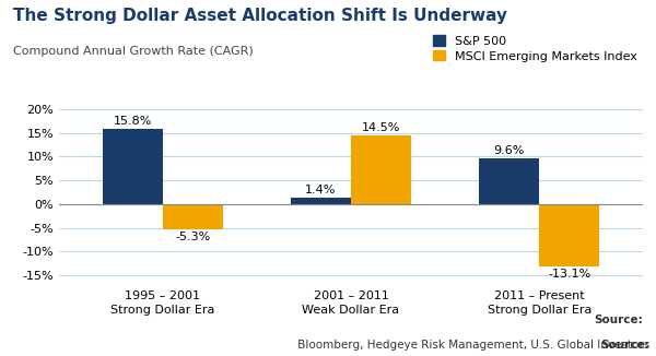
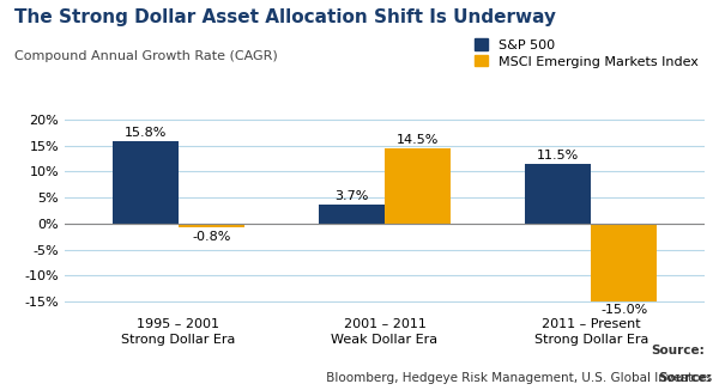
MSCI Emerging Markets Index/1995 – 2001 Strong Dollar Era: -5.3% -> -0.8%
S&P 500/2001 – 2011 Weak Dollar Era: 1.4% -> 3.7%
S&P 500/2011 – Present Strong Dollar Era: 9.6% -> 11.5%
MSCI Emerging Markets Index/2011 – Present Strong Dollar Era: -13.1% -> -15.0%
